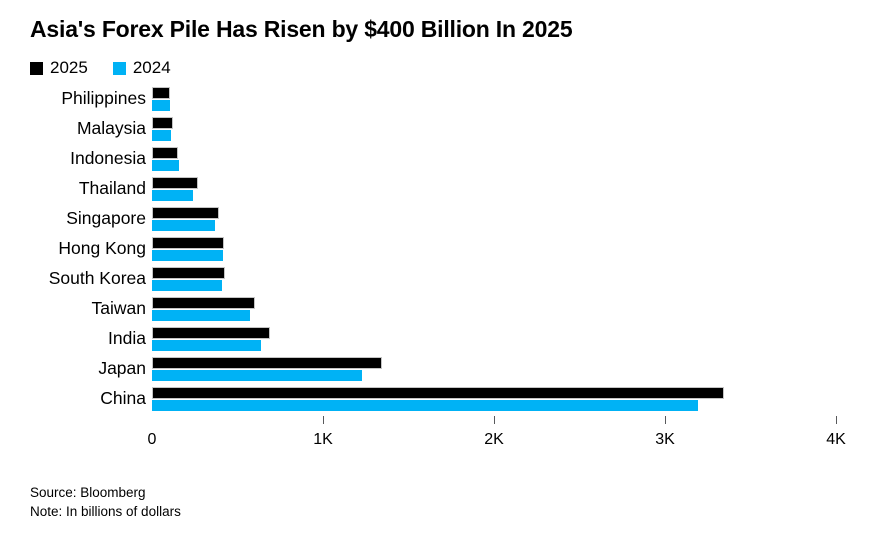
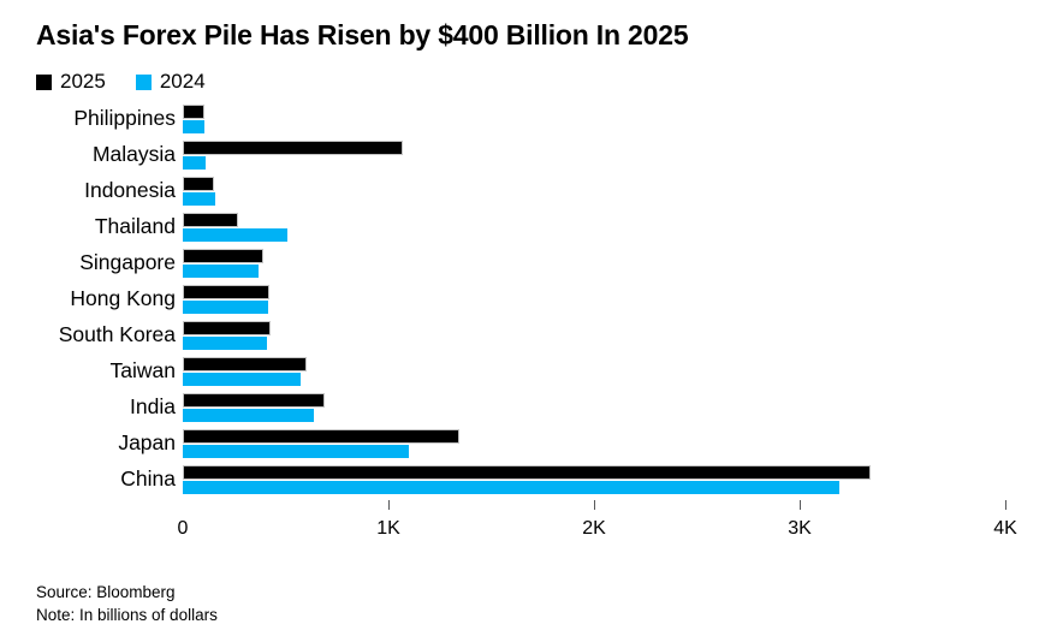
2025/Malaysia: 0.12K -> 1.07K
2024/Thailand: 0.24K -> 0.51K
2024/Japan: 1.23K -> 1.10K
